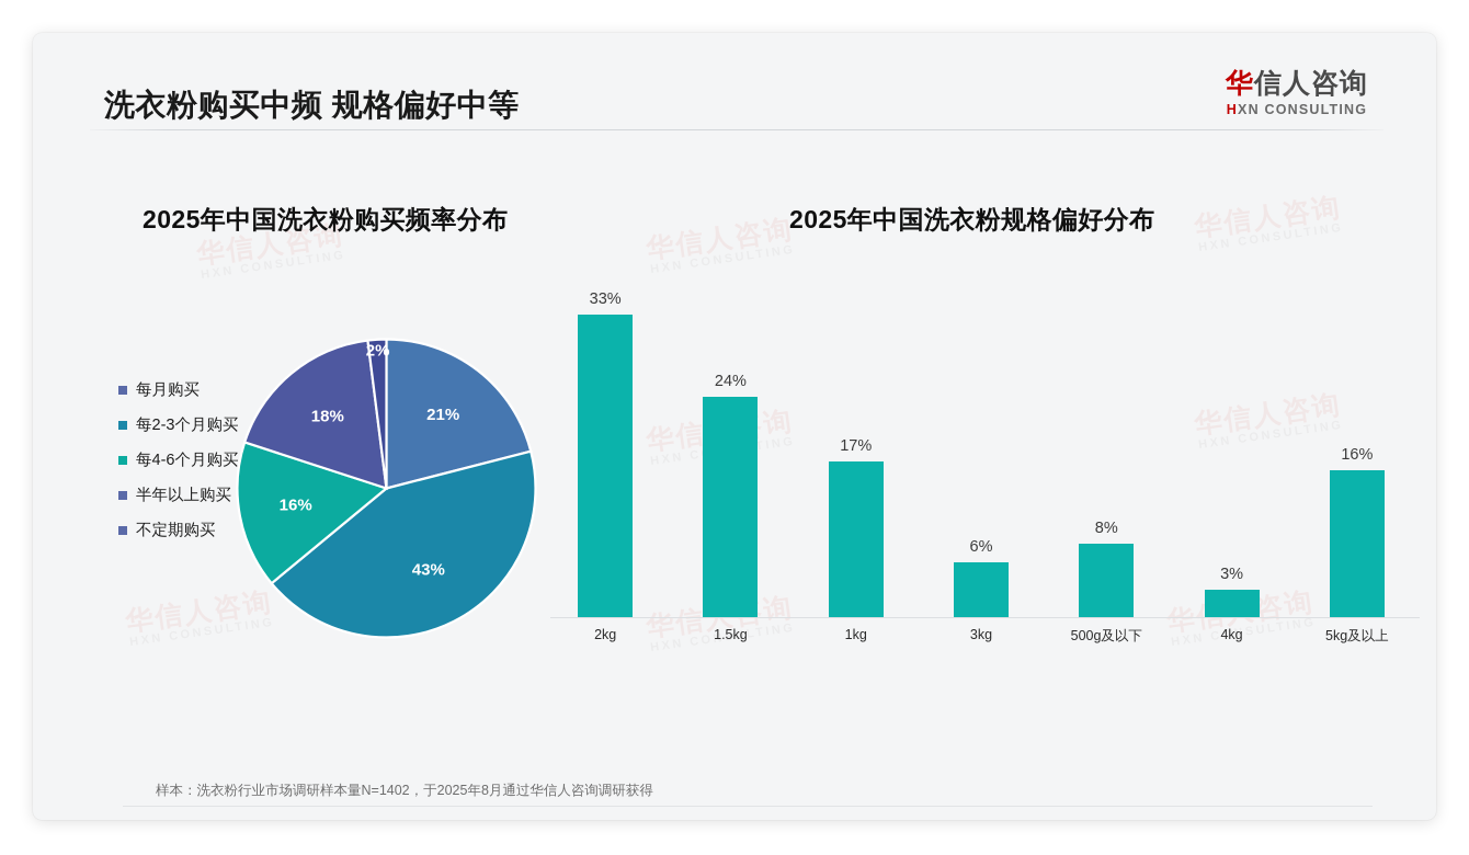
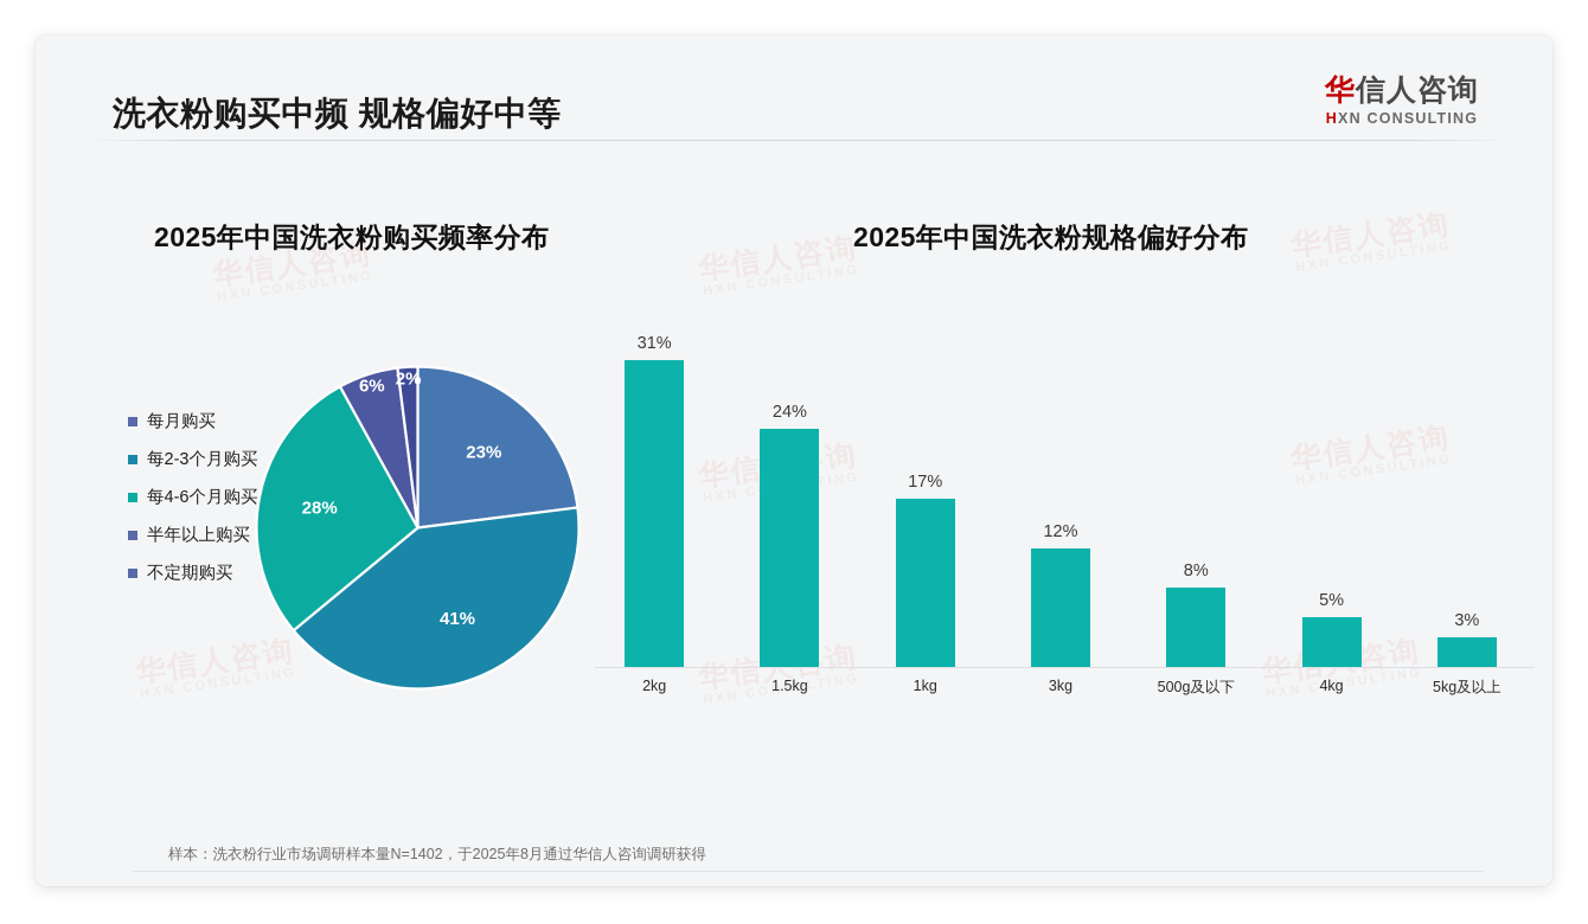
2025年中国洗衣粉购买频率分布/每月购买: 21% -> 23%
2025年中国洗衣粉购买频率分布/每2-3个月购买: 43% -> 41%
2025年中国洗衣粉购买频率分布/每4-6个月购买: 16% -> 28%
2025年中国洗衣粉购买频率分布/半年以上购买: 18% -> 6%
2025年中国洗衣粉规格偏好分布/2kg: 33% -> 31%
2025年中国洗衣粉规格偏好分布/3kg: 6% -> 12%
2025年中国洗衣粉规格偏好分布/4kg: 3% -> 5%
2025年中国洗衣粉规格偏好分布/5kg及以上: 16% -> 3%
